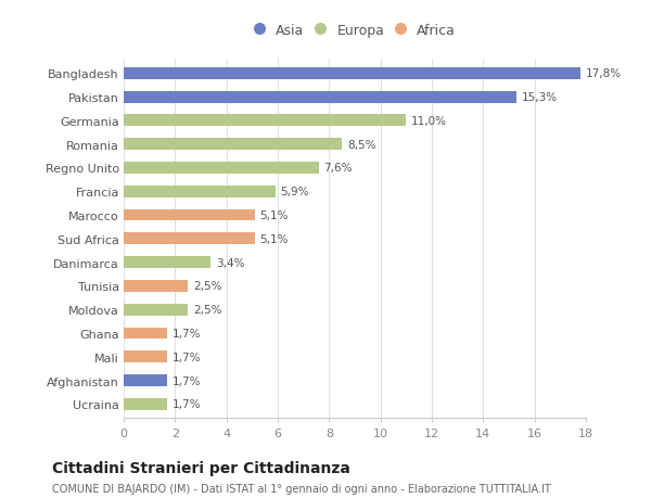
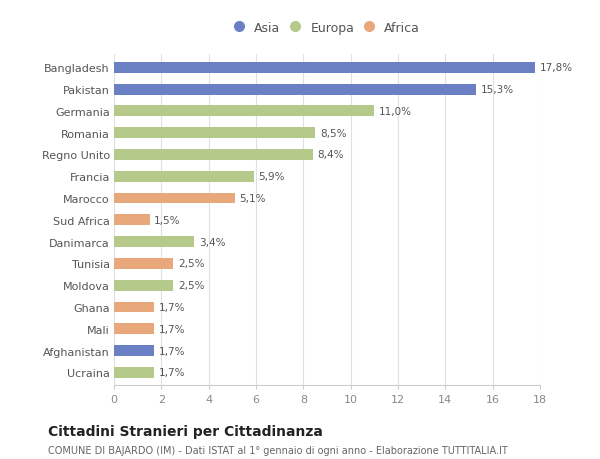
Regno Unito: 7,6% -> 8,4%
Sud Africa: 5,1% -> 1,5%
